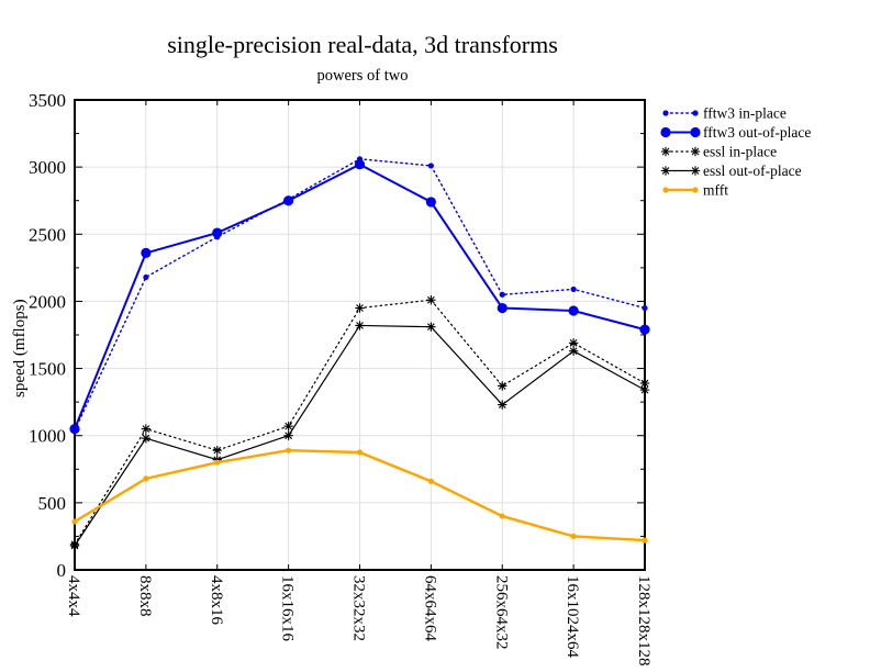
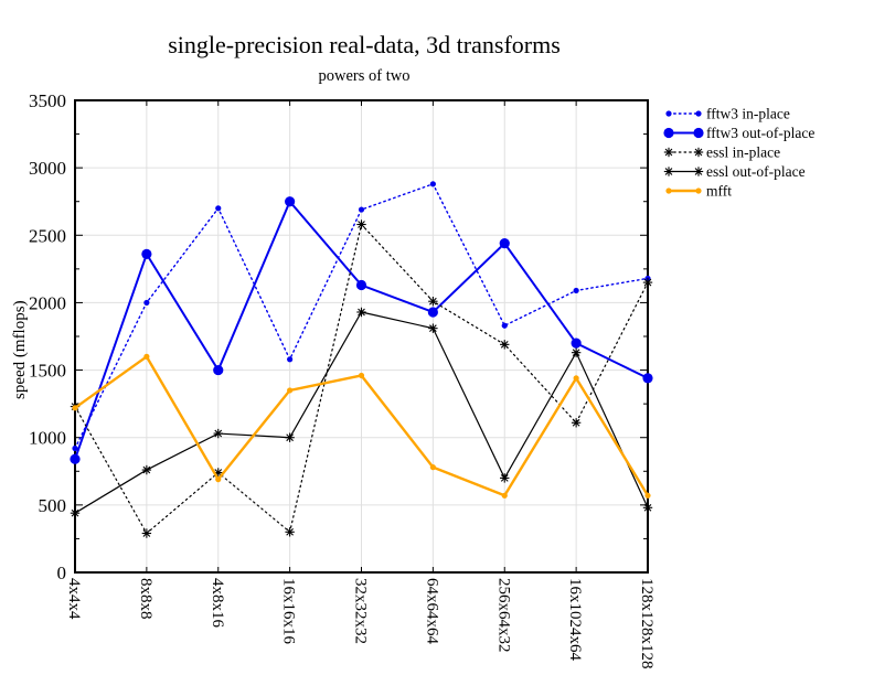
fftw3 in-place/4x4x4: 1040 -> 920
fftw3 out-of-place/4x4x4: 1050 -> 840
essl in-place/4x4x4: 190 -> 1230
essl out-of-place/4x4x4: 180 -> 440
mfft/4x4x4: 360 -> 1220
fftw3 in-place/8x8x8: 2180 -> 2000
essl in-place/8x8x8: 1050 -> 290
essl out-of-place/8x8x8: 980 -> 760
mfft/8x8x8: 680 -> 1600
fftw3 in-place/4x8x16: 2480 -> 2700
fftw3 out-of-place/4x8x16: 2510 -> 1500
essl in-place/4x8x16: 890 -> 740
essl out-of-place/4x8x16: 820 -> 1030
mfft/4x8x16: 800 -> 690
fftw3 in-place/16x16x16: 2760 -> 1580
essl in-place/16x16x16: 1070 -> 300
mfft/16x16x16: 890 -> 1350
fftw3 in-place/32x32x32: 3060 -> 2690
fftw3 out-of-place/32x32x32: 3020 -> 2130
essl in-place/32x32x32: 1950 -> 2580
essl out-of-place/32x32x32: 1820 -> 1930
mfft/32x32x32: 880 -> 1460
fftw3 in-place/64x64x64: 3010 -> 2880
fftw3 out-of-place/64x64x64: 2740 -> 1930
mfft/64x64x64: 660 -> 780
fftw3 in-place/256x64x32: 2050 -> 1830
fftw3 out-of-place/256x64x32: 1950 -> 2440
essl in-place/256x64x32: 1370 -> 1690
essl out-of-place/256x64x32: 1230 -> 700
mfft/256x64x32: 400 -> 570
fftw3 out-of-place/16x1024x64: 1930 -> 1700
essl in-place/16x1024x64: 1690 -> 1110
mfft/16x1024x64: 250 -> 1440
fftw3 in-place/128x128x128: 1950 -> 2180
fftw3 out-of-place/128x128x128: 1790 -> 1440
essl in-place/128x128x128: 1390 -> 2150
essl out-of-place/128x128x128: 1340 -> 480
mfft/128x128x128: 220 -> 570
